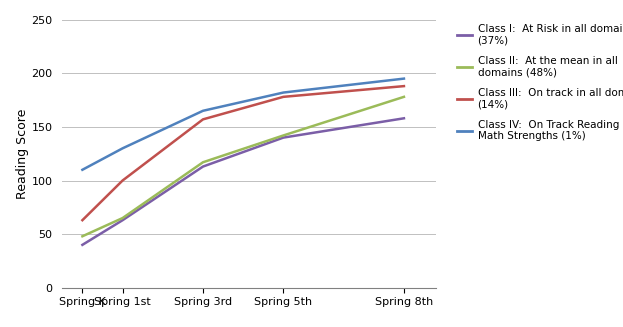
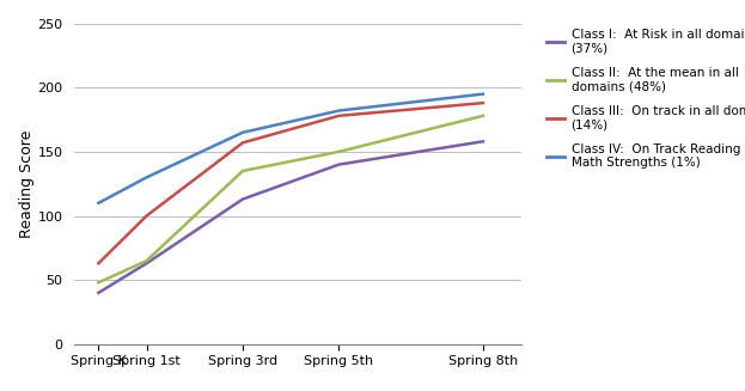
Class II: At the mean in all domains (48%)/Spring 3rd: 117 -> 135
Class II: At the mean in all domains (48%)/Spring 5th: 142 -> 150
